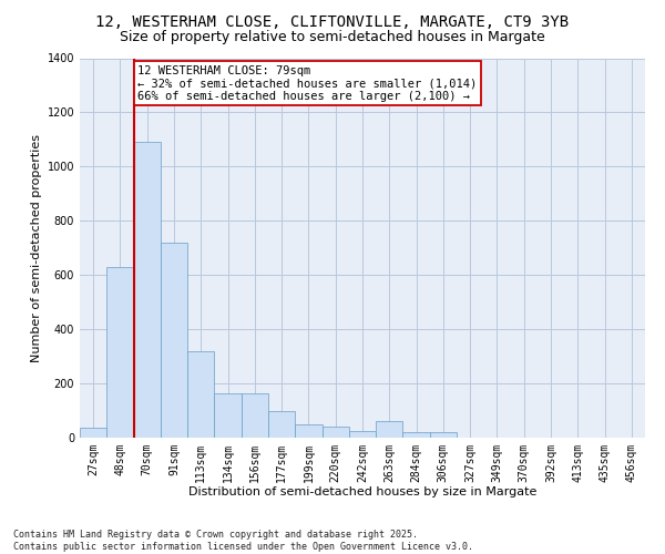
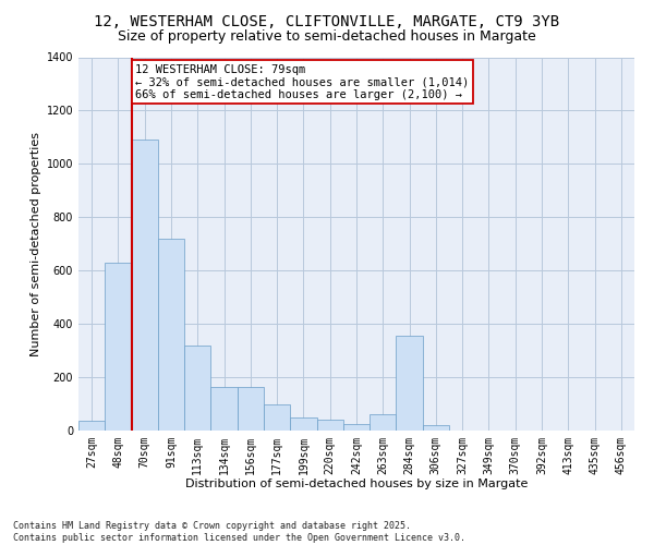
284sqm: 20 -> 355
